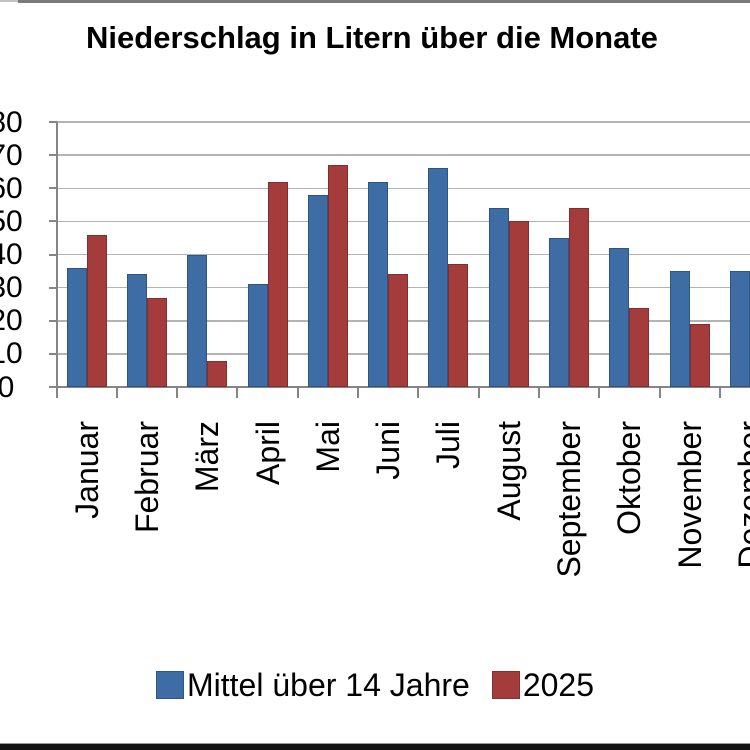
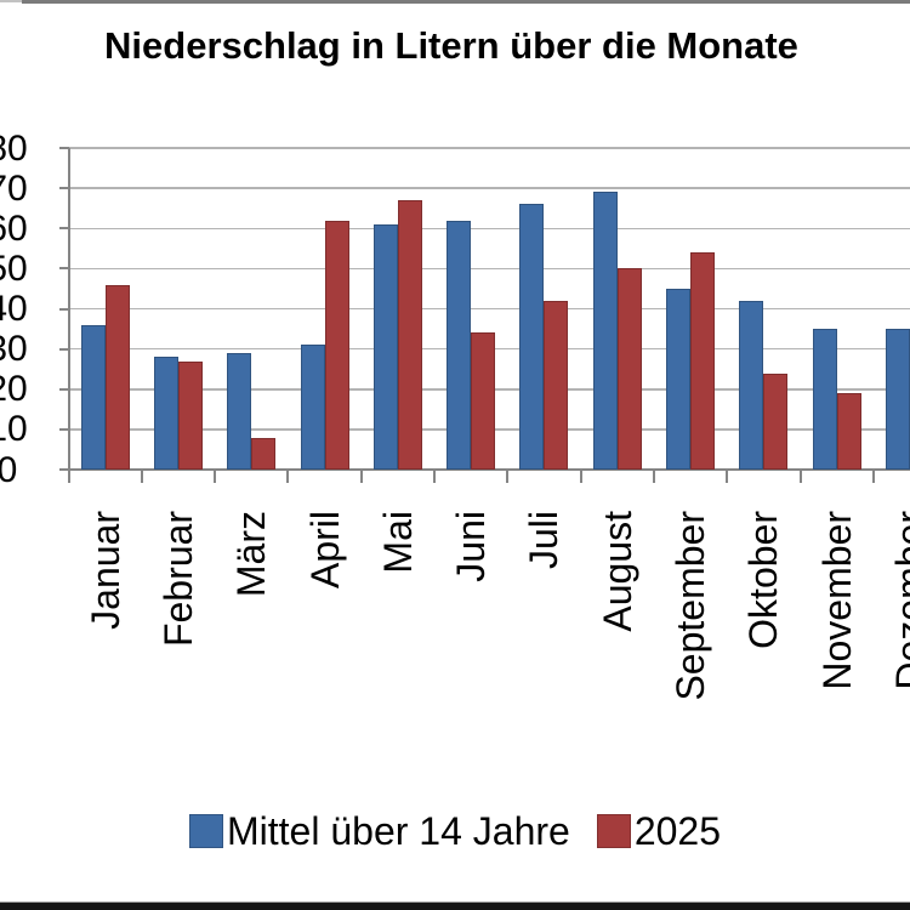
Mittel über 14 Jahre/Februar: 34 -> 28
Mittel über 14 Jahre/März: 40 -> 29
Mittel über 14 Jahre/Mai: 58 -> 61
2025/Juli: 37 -> 42
Mittel über 14 Jahre/August: 54 -> 69
